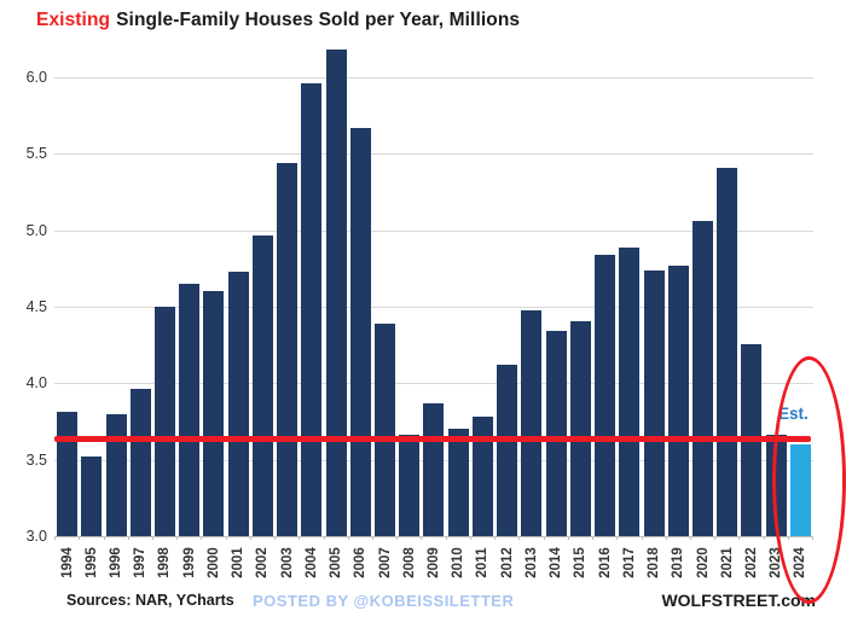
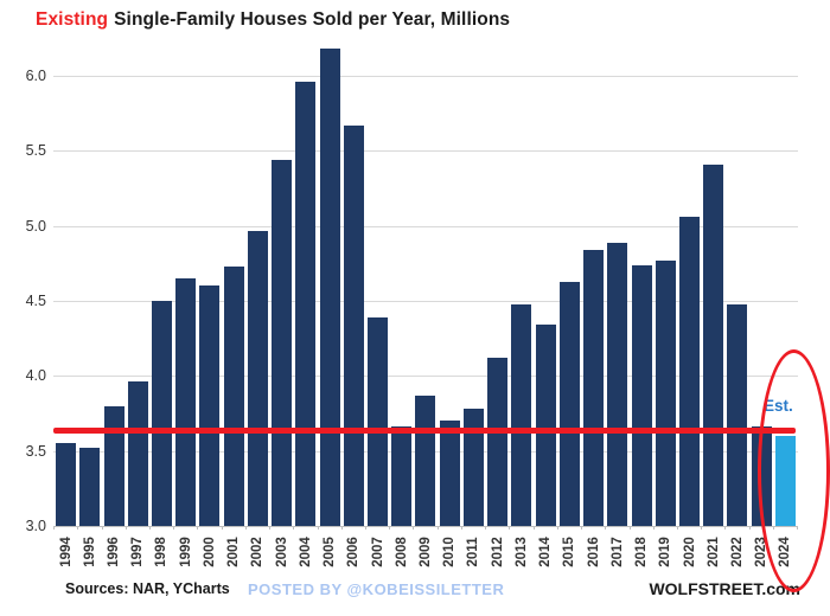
1994: 3.81 -> 3.55
2015: 4.41 -> 4.63
2022: 4.26 -> 4.48
